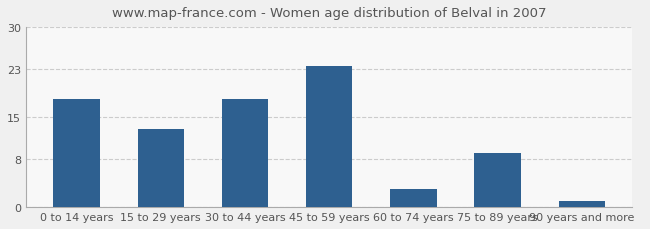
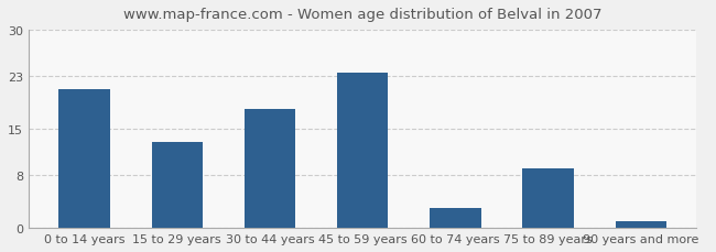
0 to 14 years: 18.0 -> 21.0
